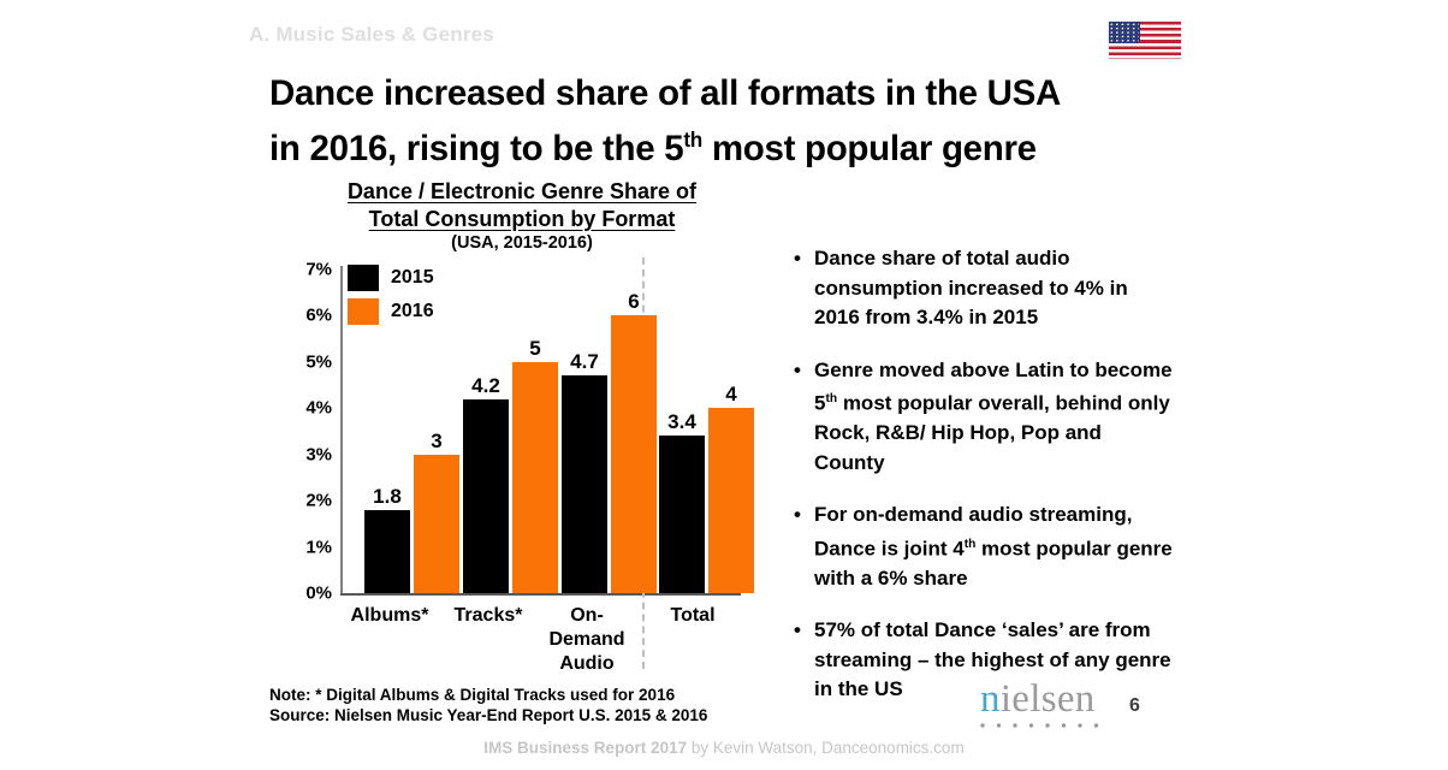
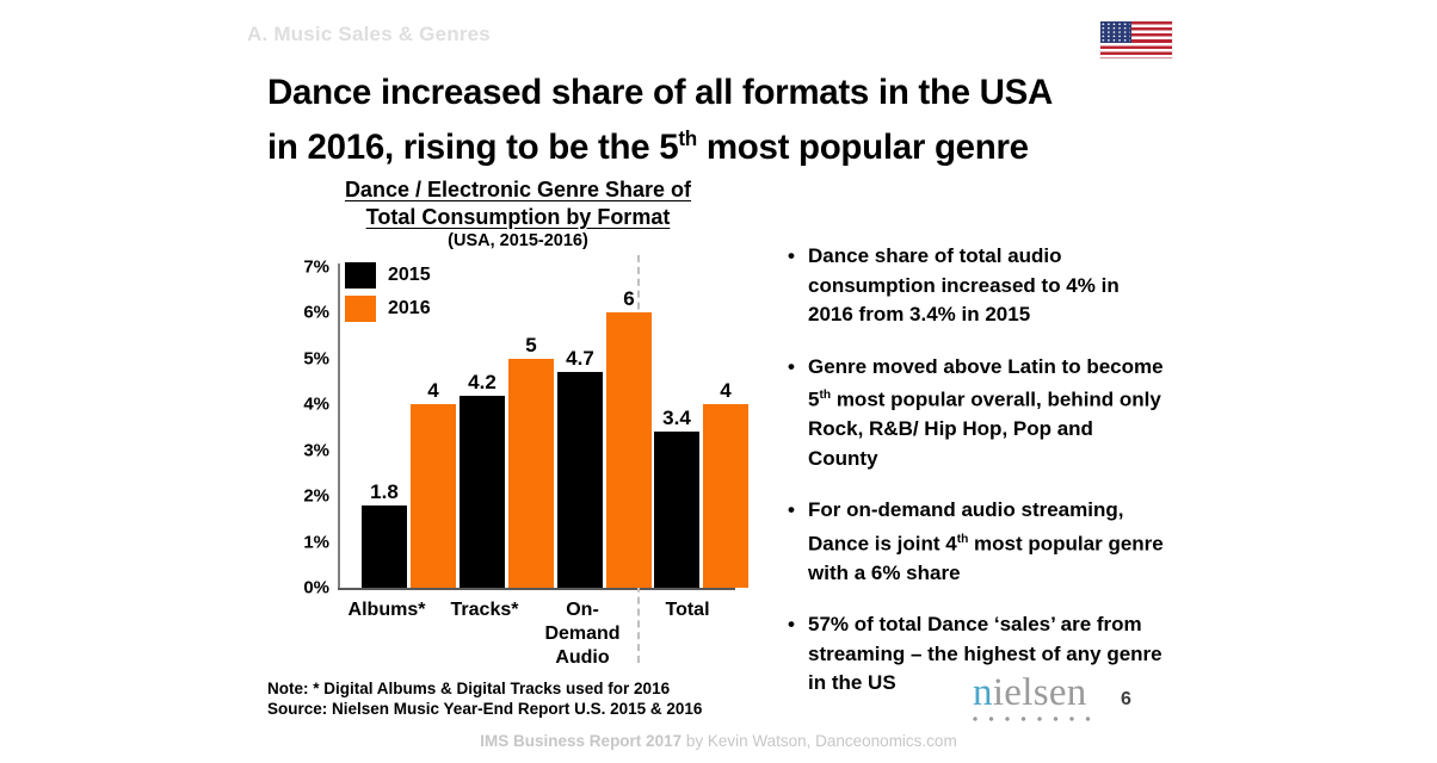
2016/Albums*: 3 -> 4
